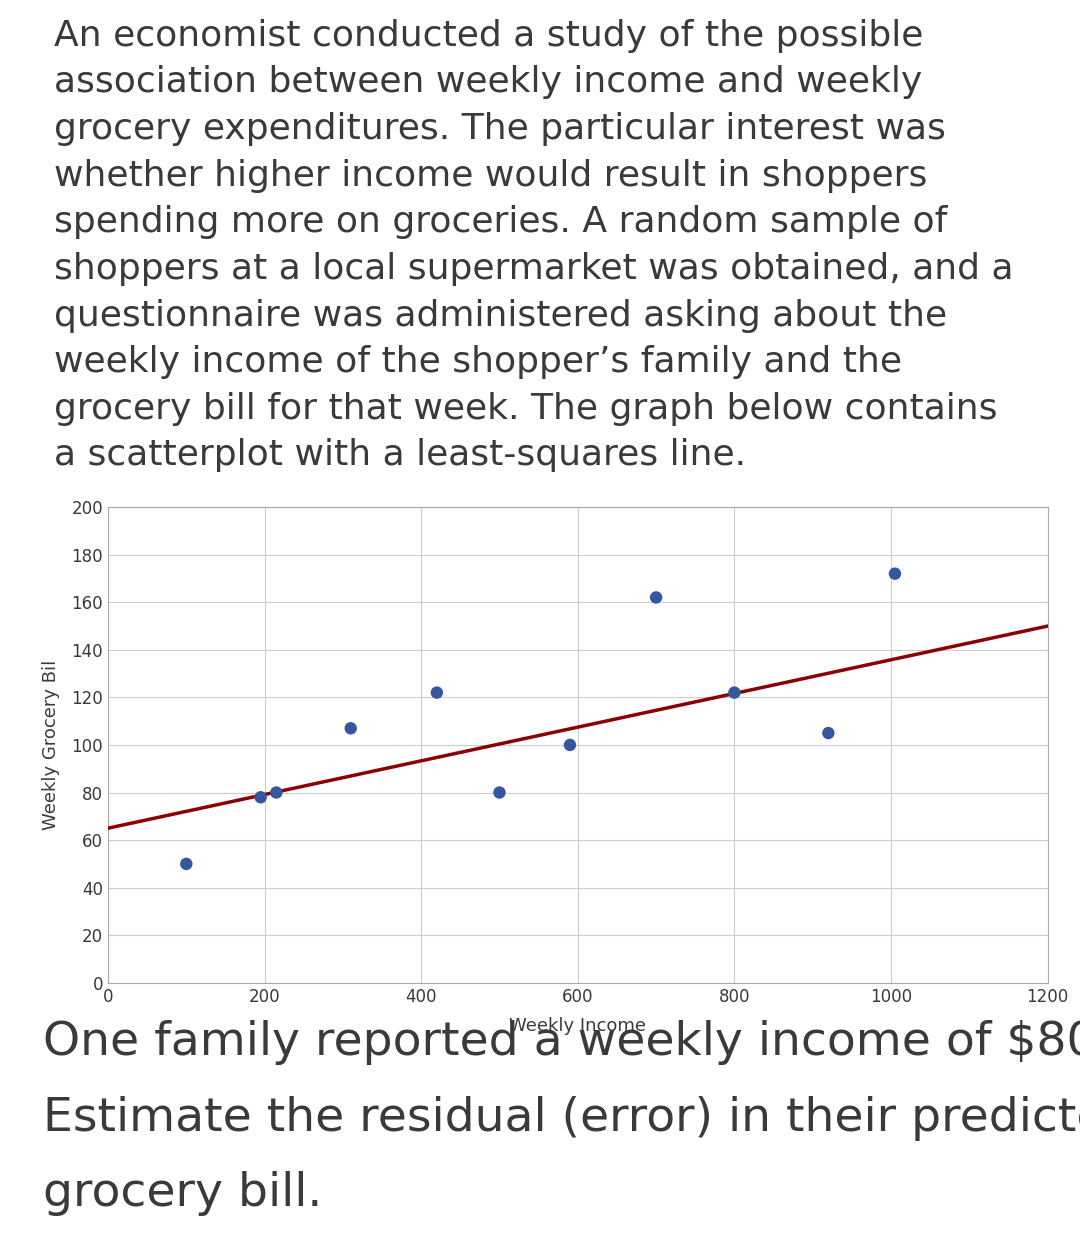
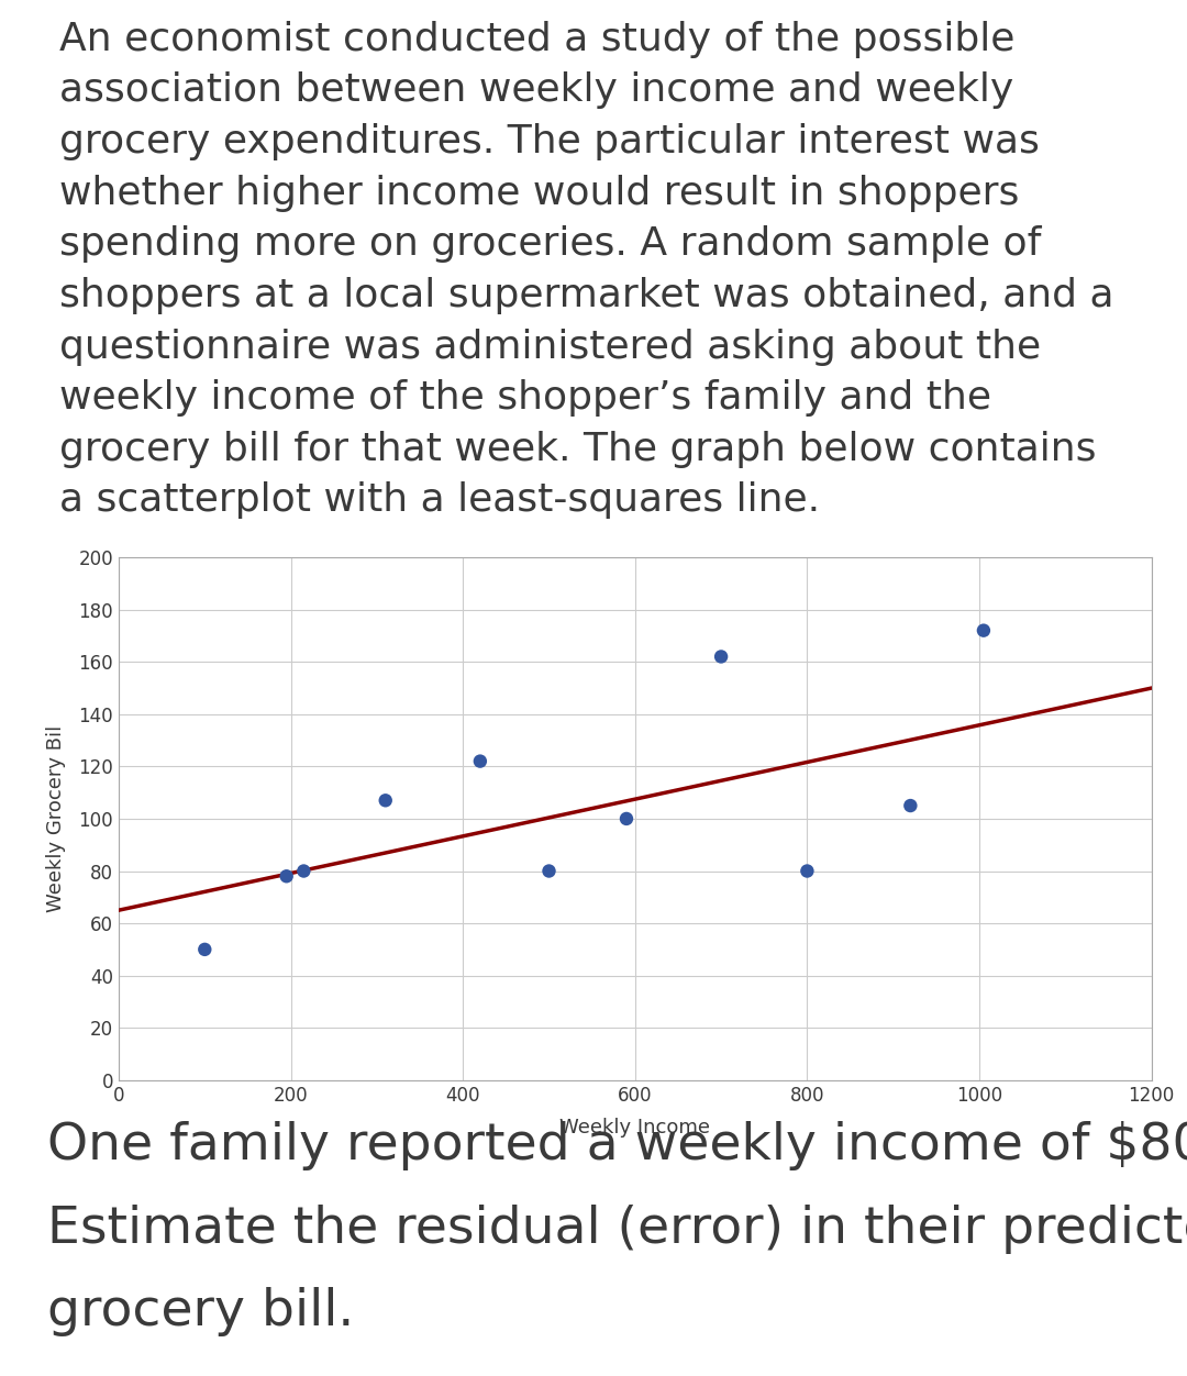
800: 122 -> 80
